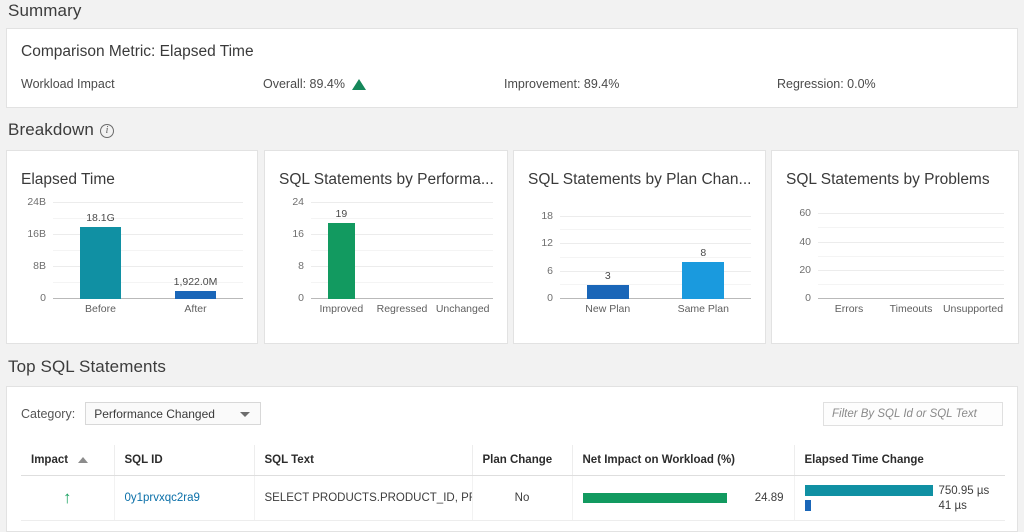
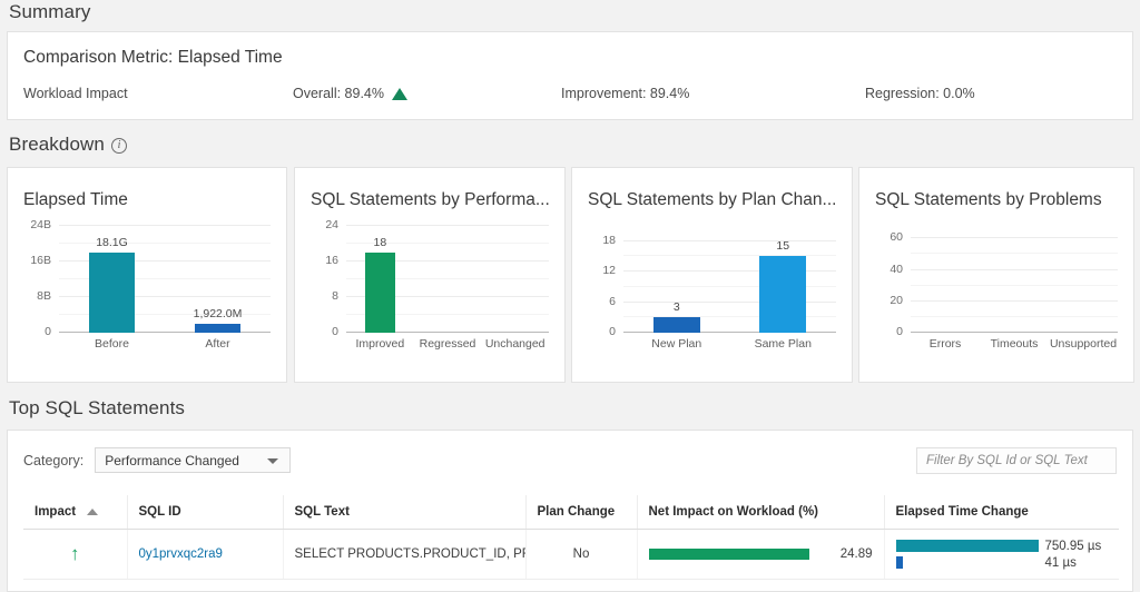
SQL Statements by Performa.../Improved: 19 -> 18
SQL Statements by Plan Chan.../Same Plan: 8 -> 15
